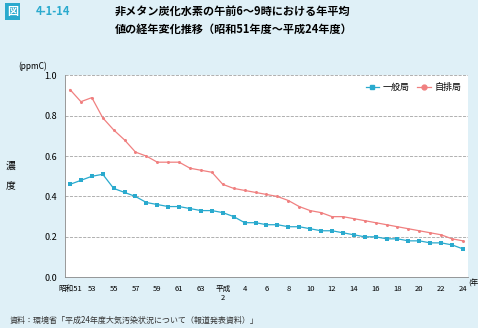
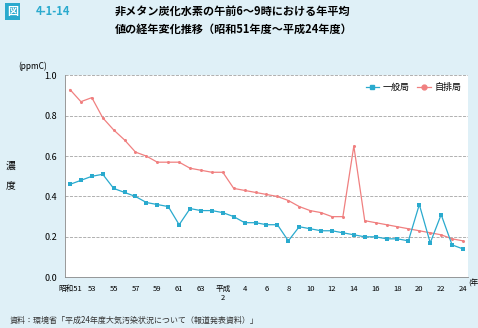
一般局/61: 0.35 -> 0.26
自排局/平成 2: 0.46 -> 0.52
一般局/8: 0.25 -> 0.18
自排局/14: 0.29 -> 0.65
一般局/20: 0.18 -> 0.36
一般局/22: 0.17 -> 0.31
